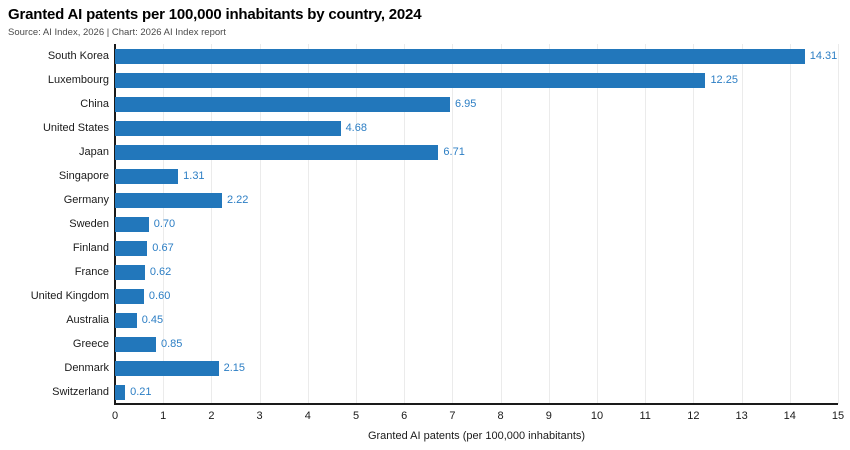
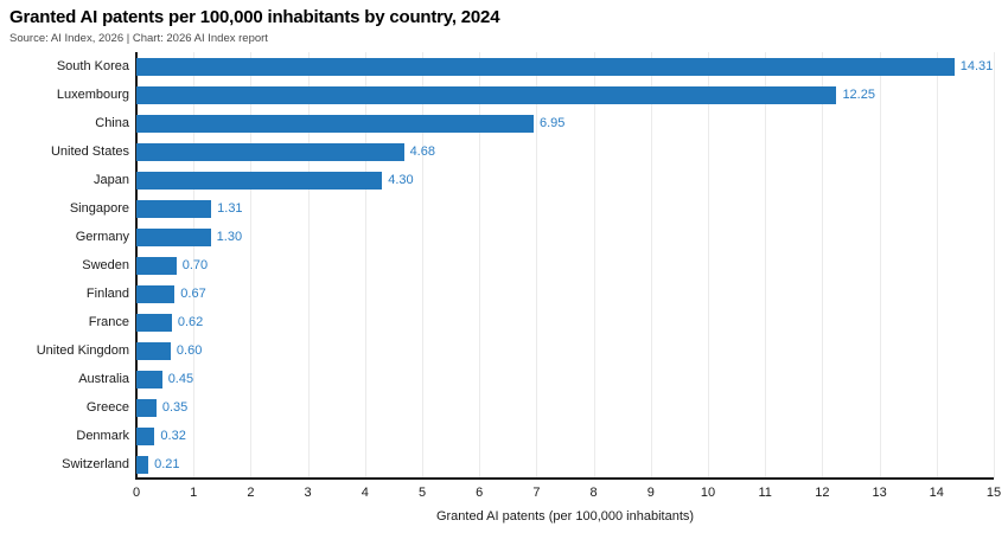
Japan: 6.71 -> 4.30
Germany: 2.22 -> 1.30
Greece: 0.85 -> 0.35
Denmark: 2.15 -> 0.32
